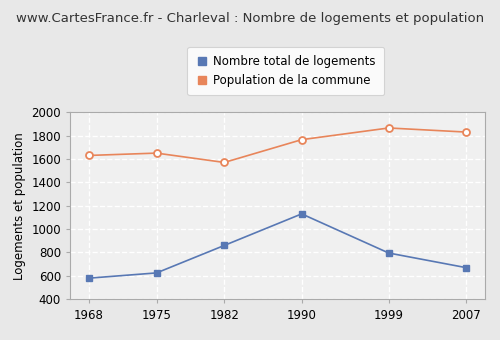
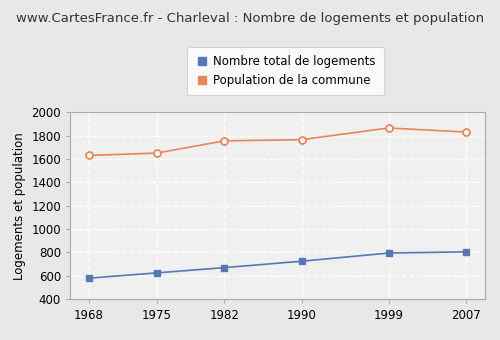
Nombre total de logements/1982: 860 -> 670
Population de la commune/1982: 1570 -> 1760
Nombre total de logements/1990: 1130 -> 720
Nombre total de logements/2007: 670 -> 800
